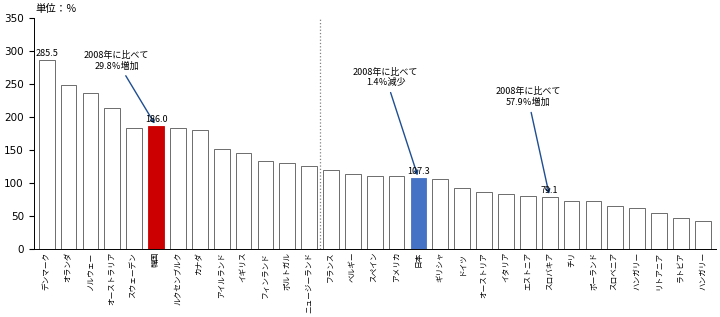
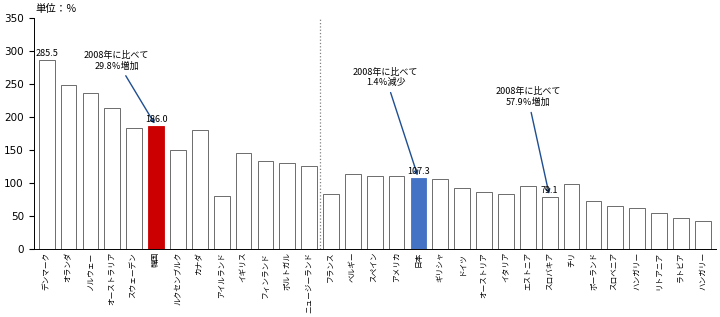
ルクセンブルク: 183 -> 150
アイルランド: 152 -> 80
フランス: 120 -> 84
エストニア: 80 -> 96
チリ: 73 -> 98
